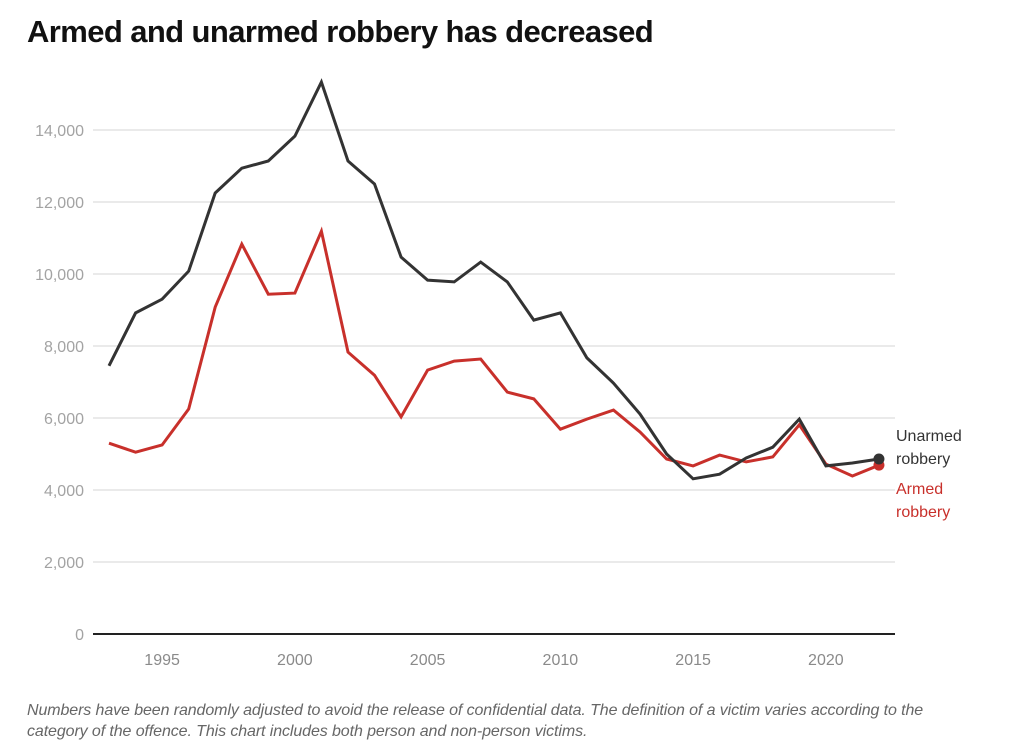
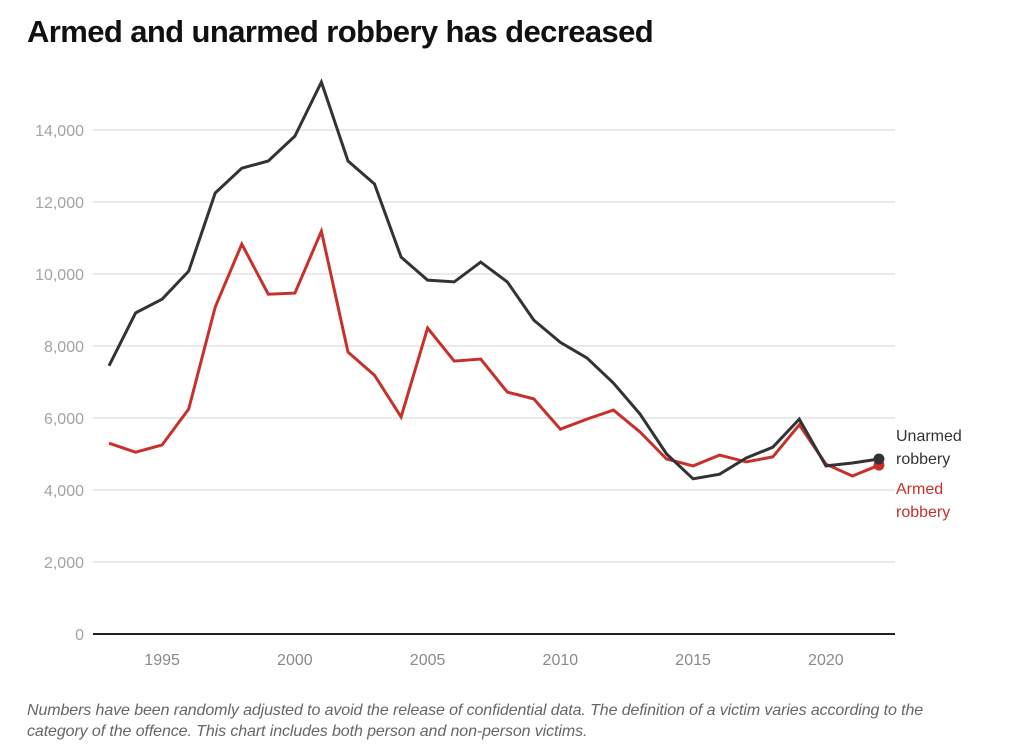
Armed robbery/2005: 7300 -> 8500
Unarmed robbery/2010: 8900 -> 8100
